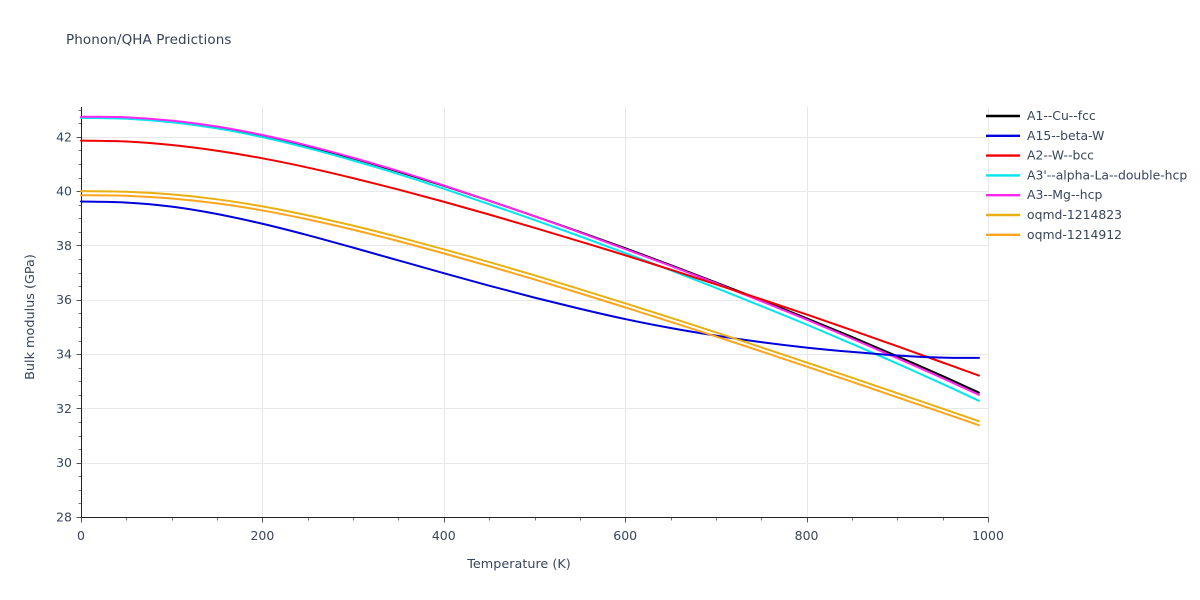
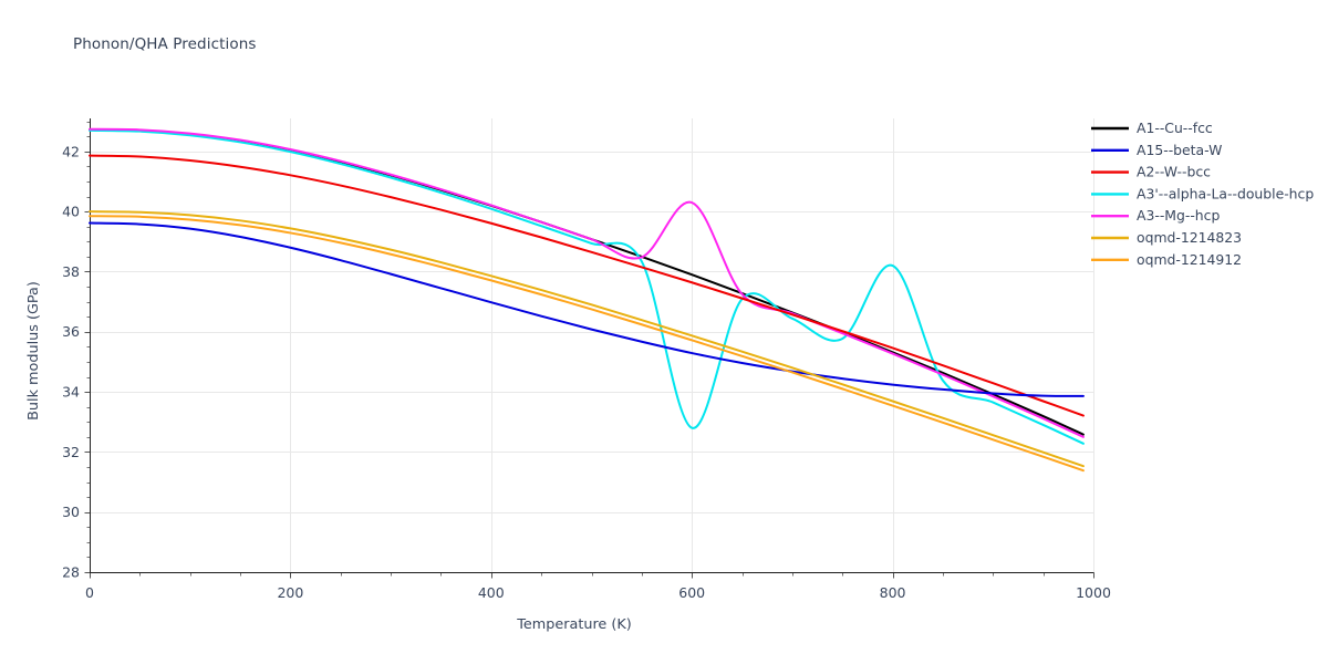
A3'--alpha-La--double-hcp/600: 37.7 -> 32.8
A3--Mg--hcp/600: 37.9 -> 40.3
A3'--alpha-La--double-hcp/800: 35.1 -> 38.2
